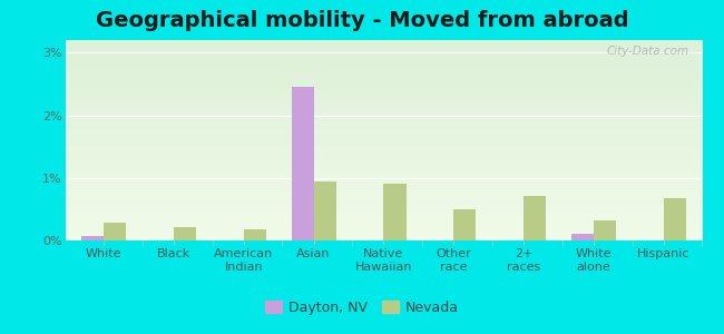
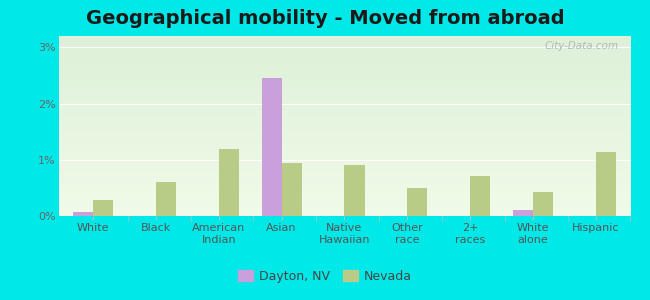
Nevada/Black: 0.22% -> 0.60%
Nevada/American Indian: 0.18% -> 1.20%
Nevada/White alone: 0.32% -> 0.42%
Nevada/Hispanic: 0.68% -> 1.14%
